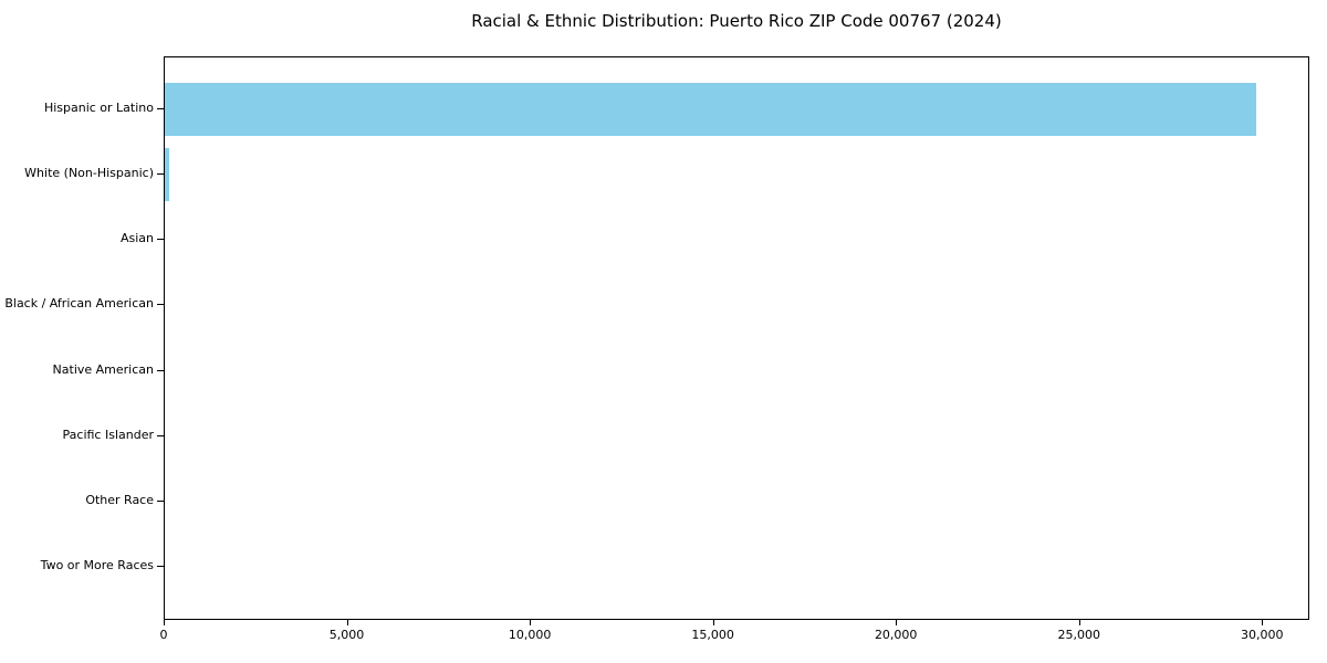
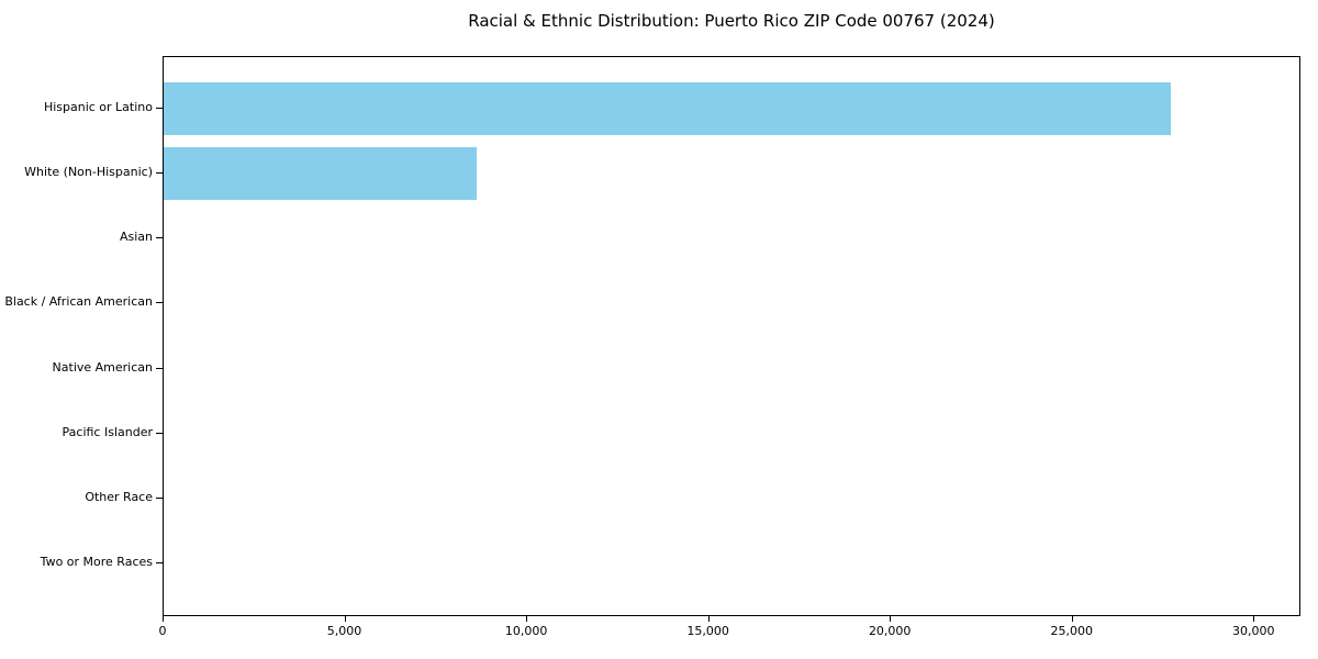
Hispanic or Latino: 29800 -> 27700
White (Non-Hispanic): 100 -> 8600
